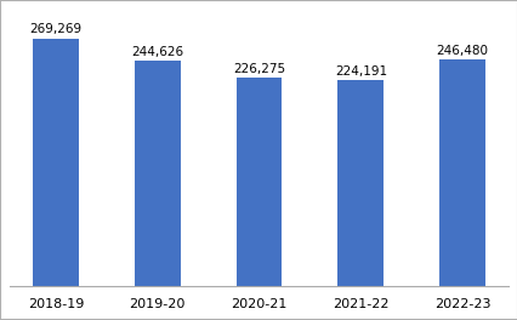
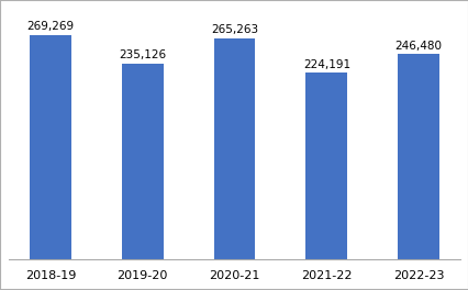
2019-20: 244,626 -> 235,126
2020-21: 226,275 -> 265,263
